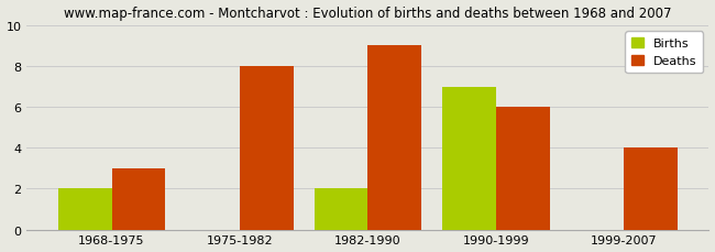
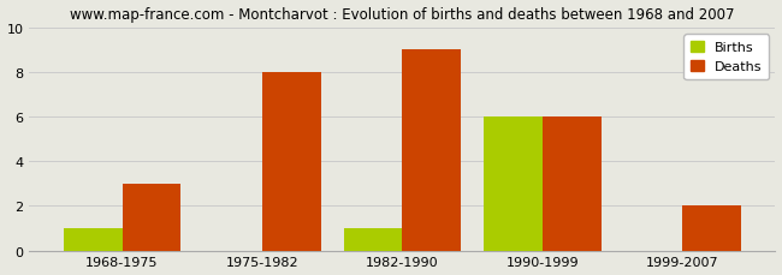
Births/1968-1975: 2 -> 1
Births/1982-1990: 2 -> 1
Births/1990-1999: 7 -> 6
Deaths/1999-2007: 4 -> 2
